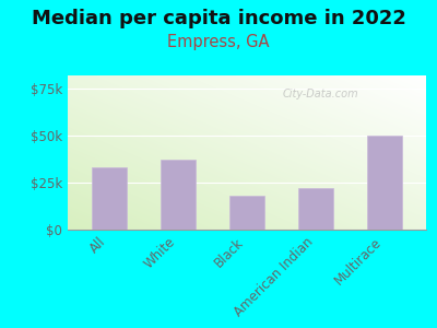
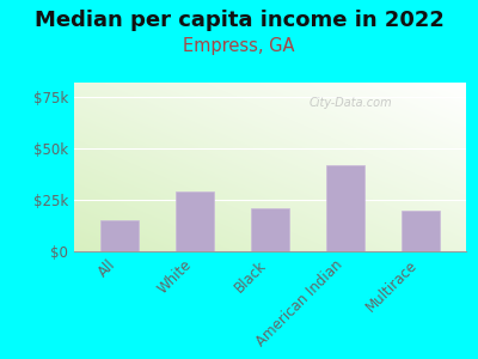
All: $33k -> $15k
White: $37k -> $29k
Black: $18k -> $21k
American Indian: $22k -> $42k
Multirace: $50k -> $20k
